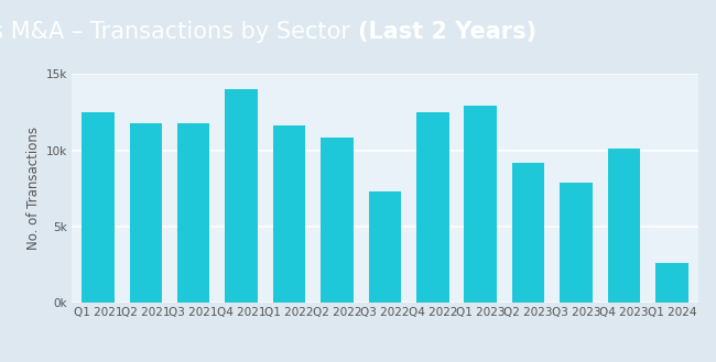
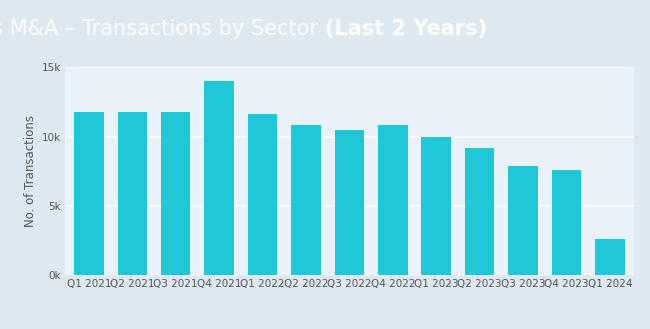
Q1 2021: 12.5k -> 11.8k
Q3 2022: 7.3k -> 10.5k
Q4 2022: 12.5k -> 10.8k
Q1 2023: 12.9k -> 10.0k
Q4 2023: 10.1k -> 7.6k
